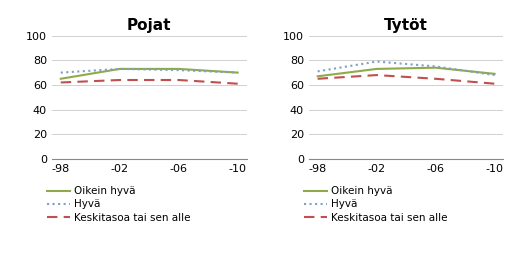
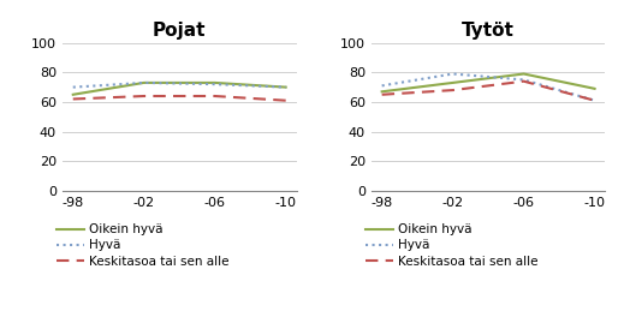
Tytöt/Oikein hyvä/-06: 74 -> 79
Tytöt/Keskitasoa tai sen alle/-06: 65 -> 74
Tytöt/Hyvä/-10: 68 -> 61
